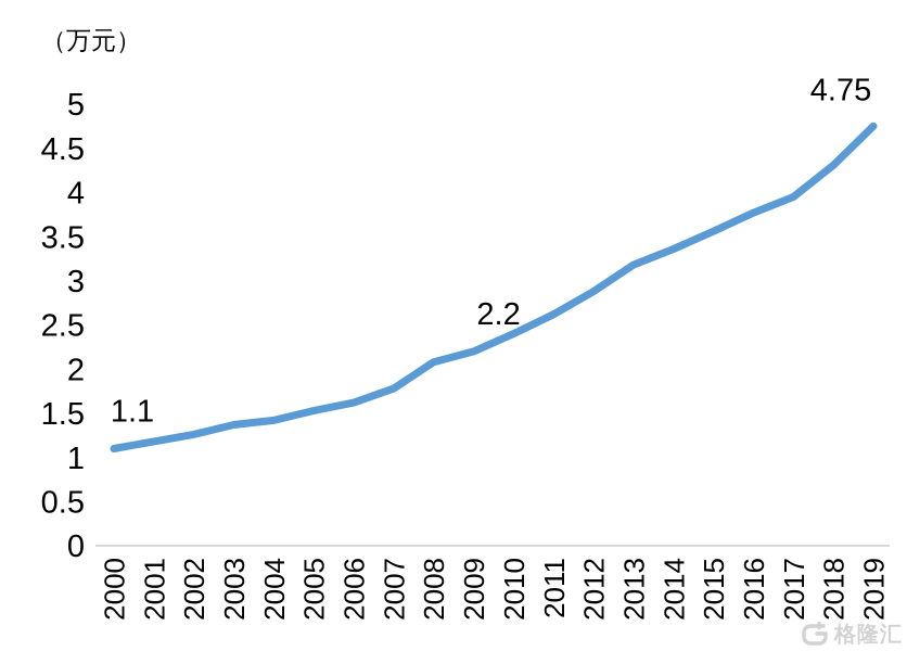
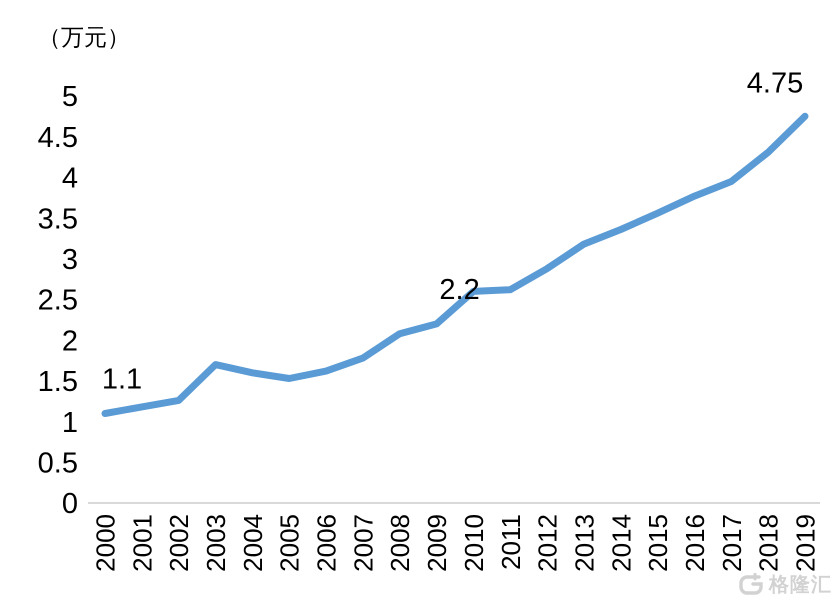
2003: 1.4 -> 1.7
2004: 1.4 -> 1.6
2010: 2.4 -> 2.6
